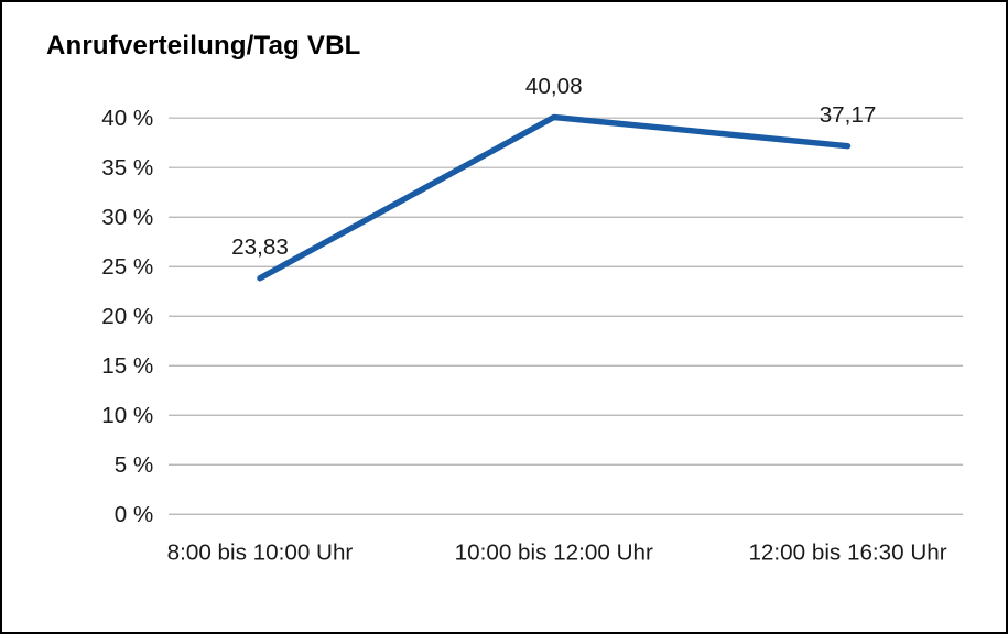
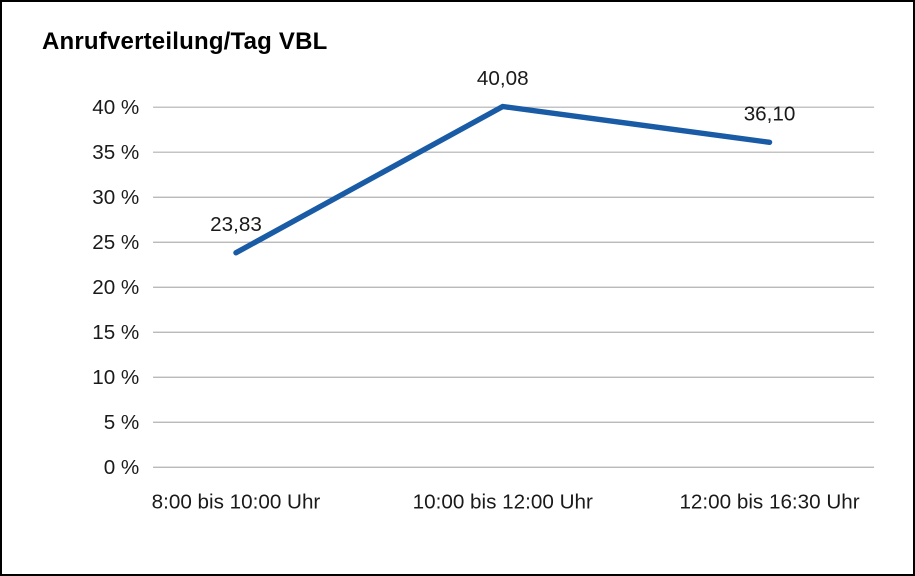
12:00 bis 16:30 Uhr: 37,17 -> 36,10
